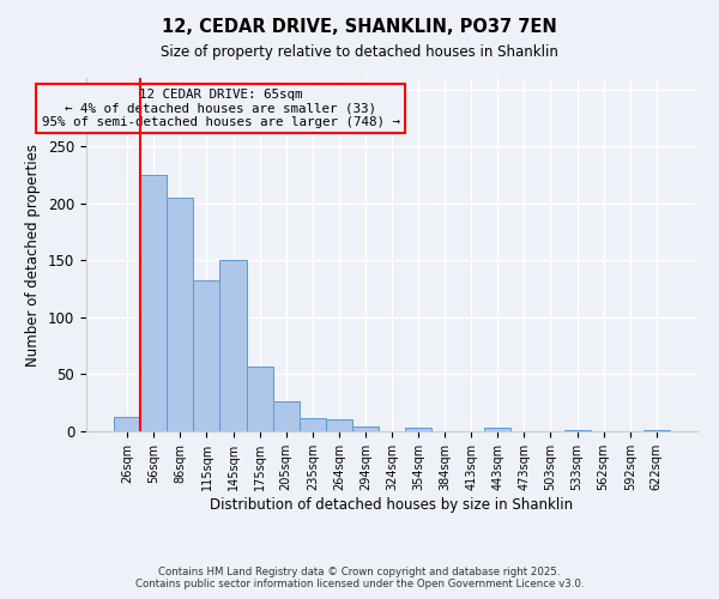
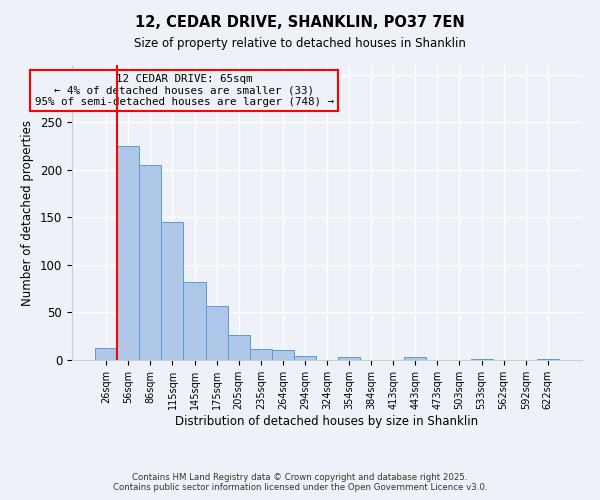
115sqm: 132 -> 145
145sqm: 150 -> 82
